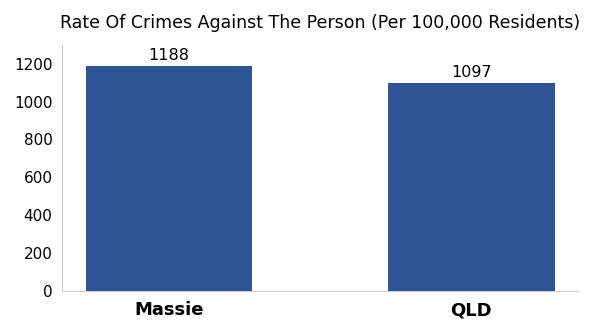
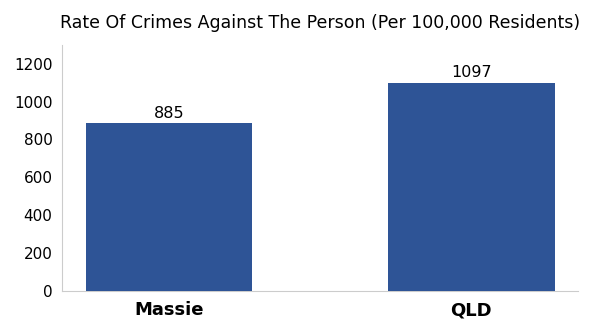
Massie: 1188 -> 885
